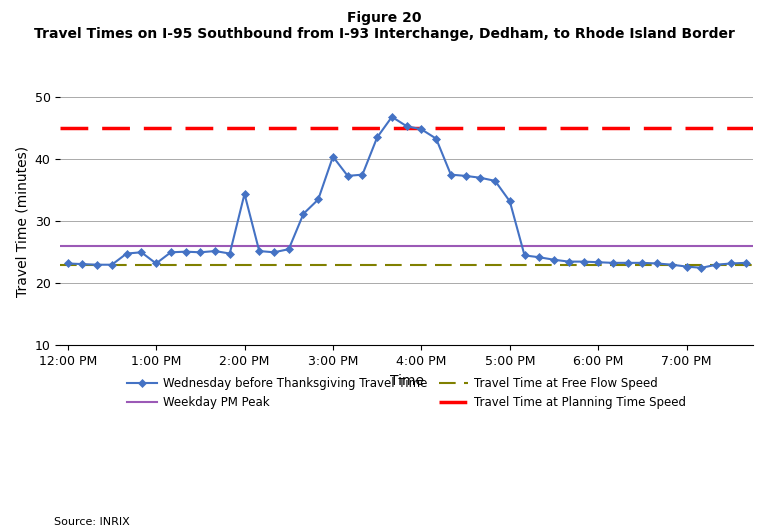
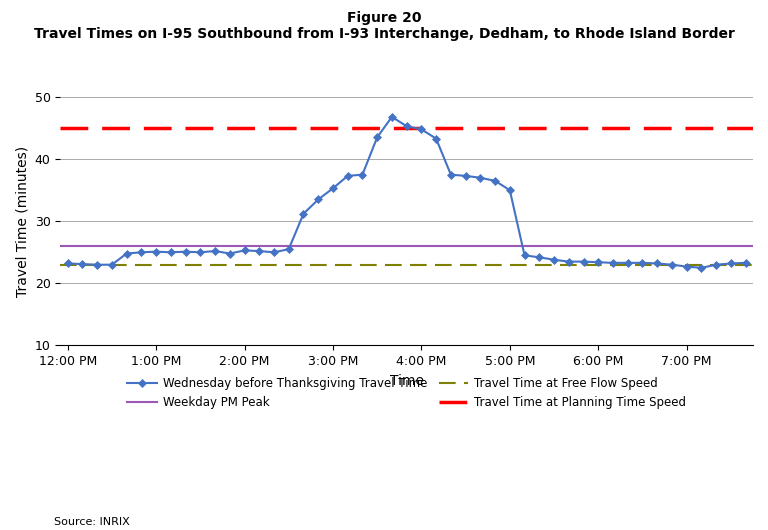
1:00 PM: 23.2 -> 25.1
2:00 PM: 34.4 -> 25.3
3:00 PM: 40.4 -> 35.3
5:00 PM: 33.2 -> 35.0
